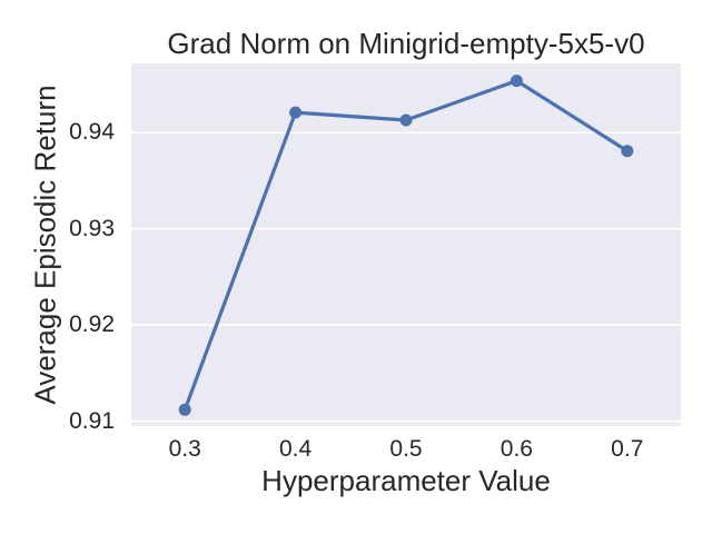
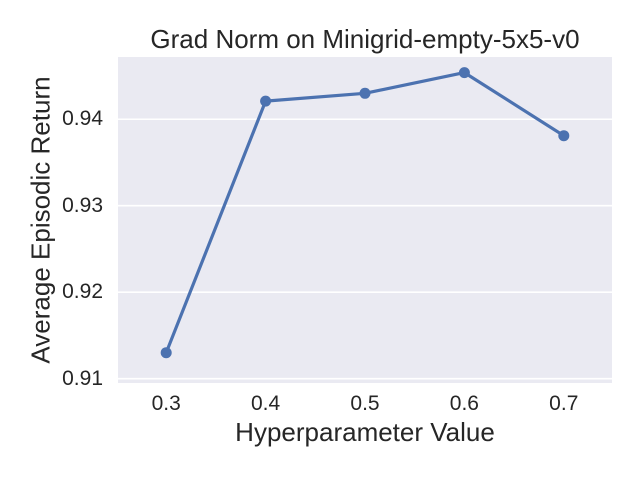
0.3: 0.911 -> 0.913
0.5: 0.941 -> 0.943
